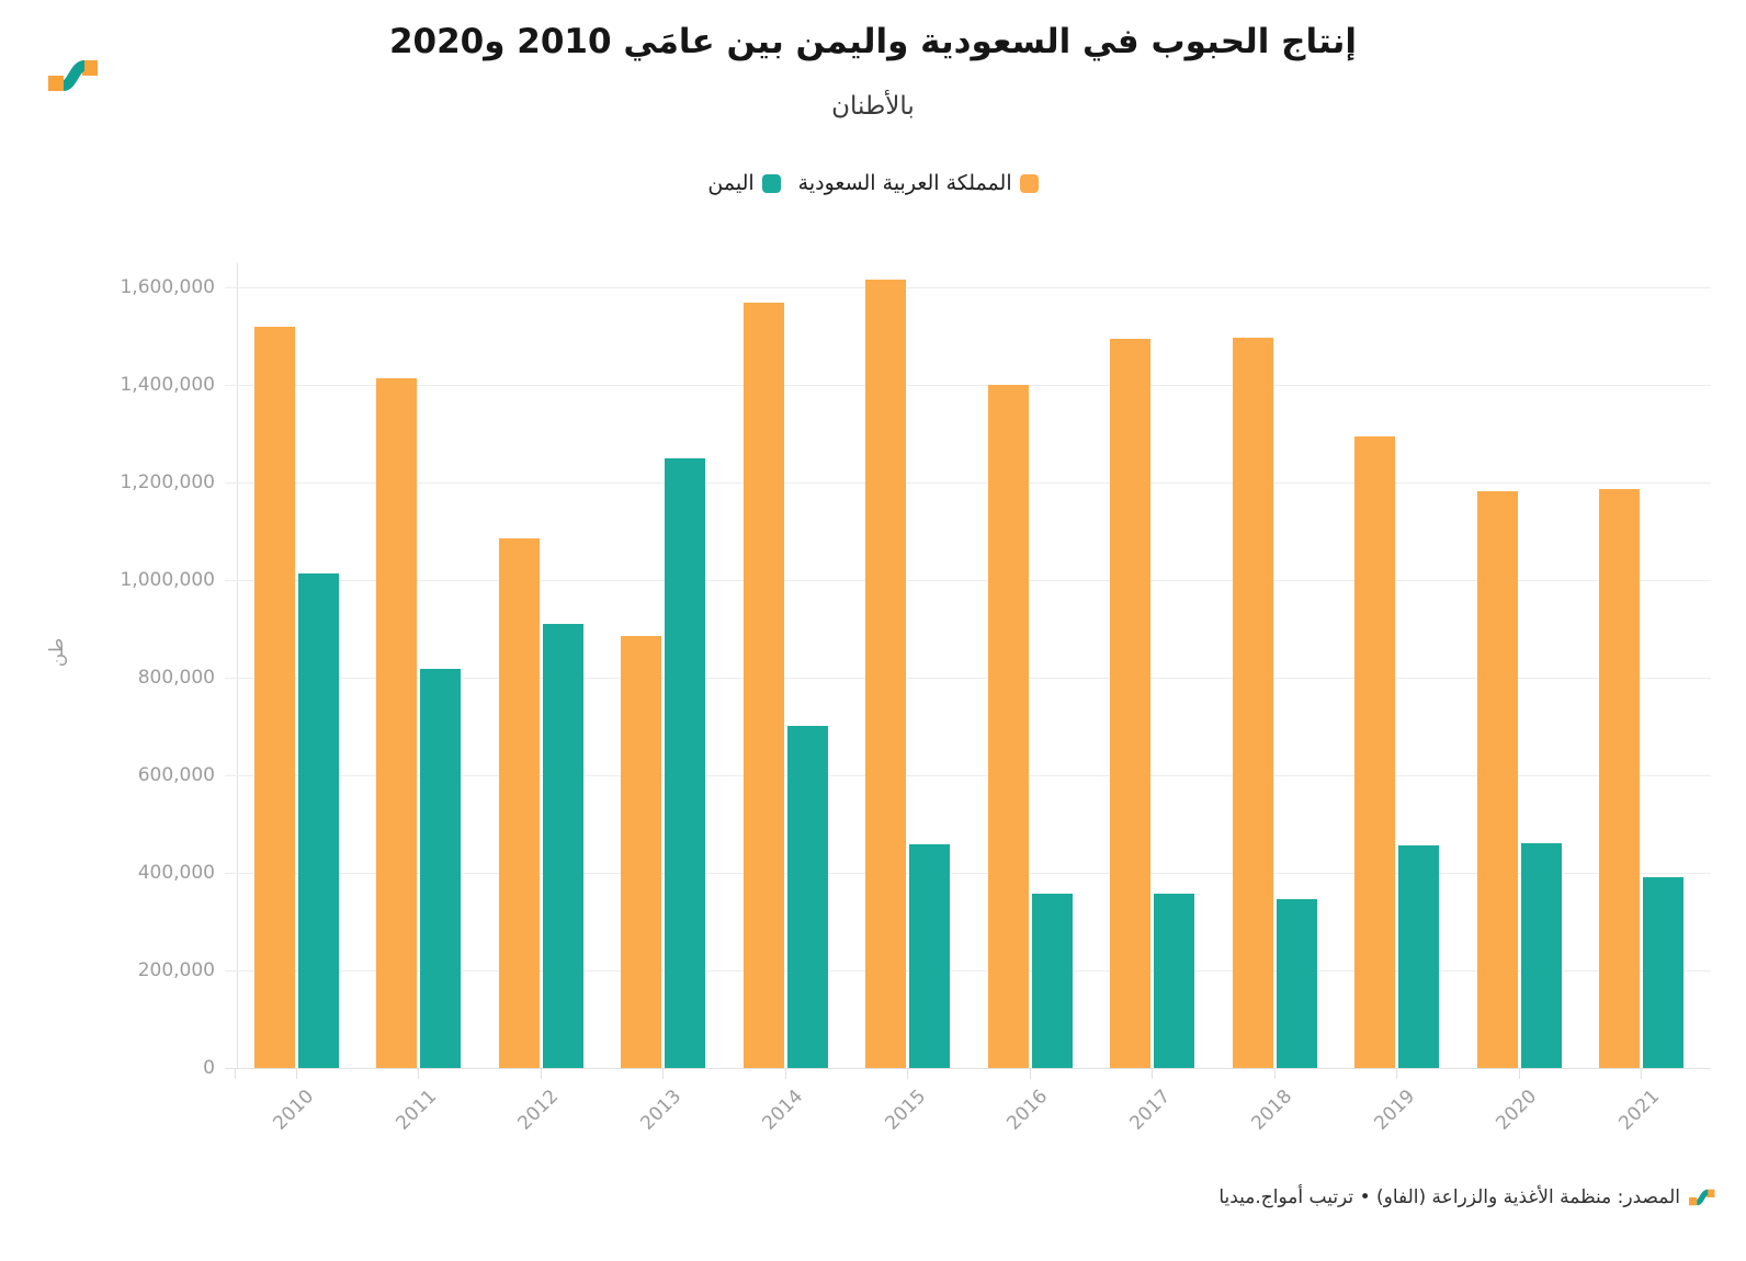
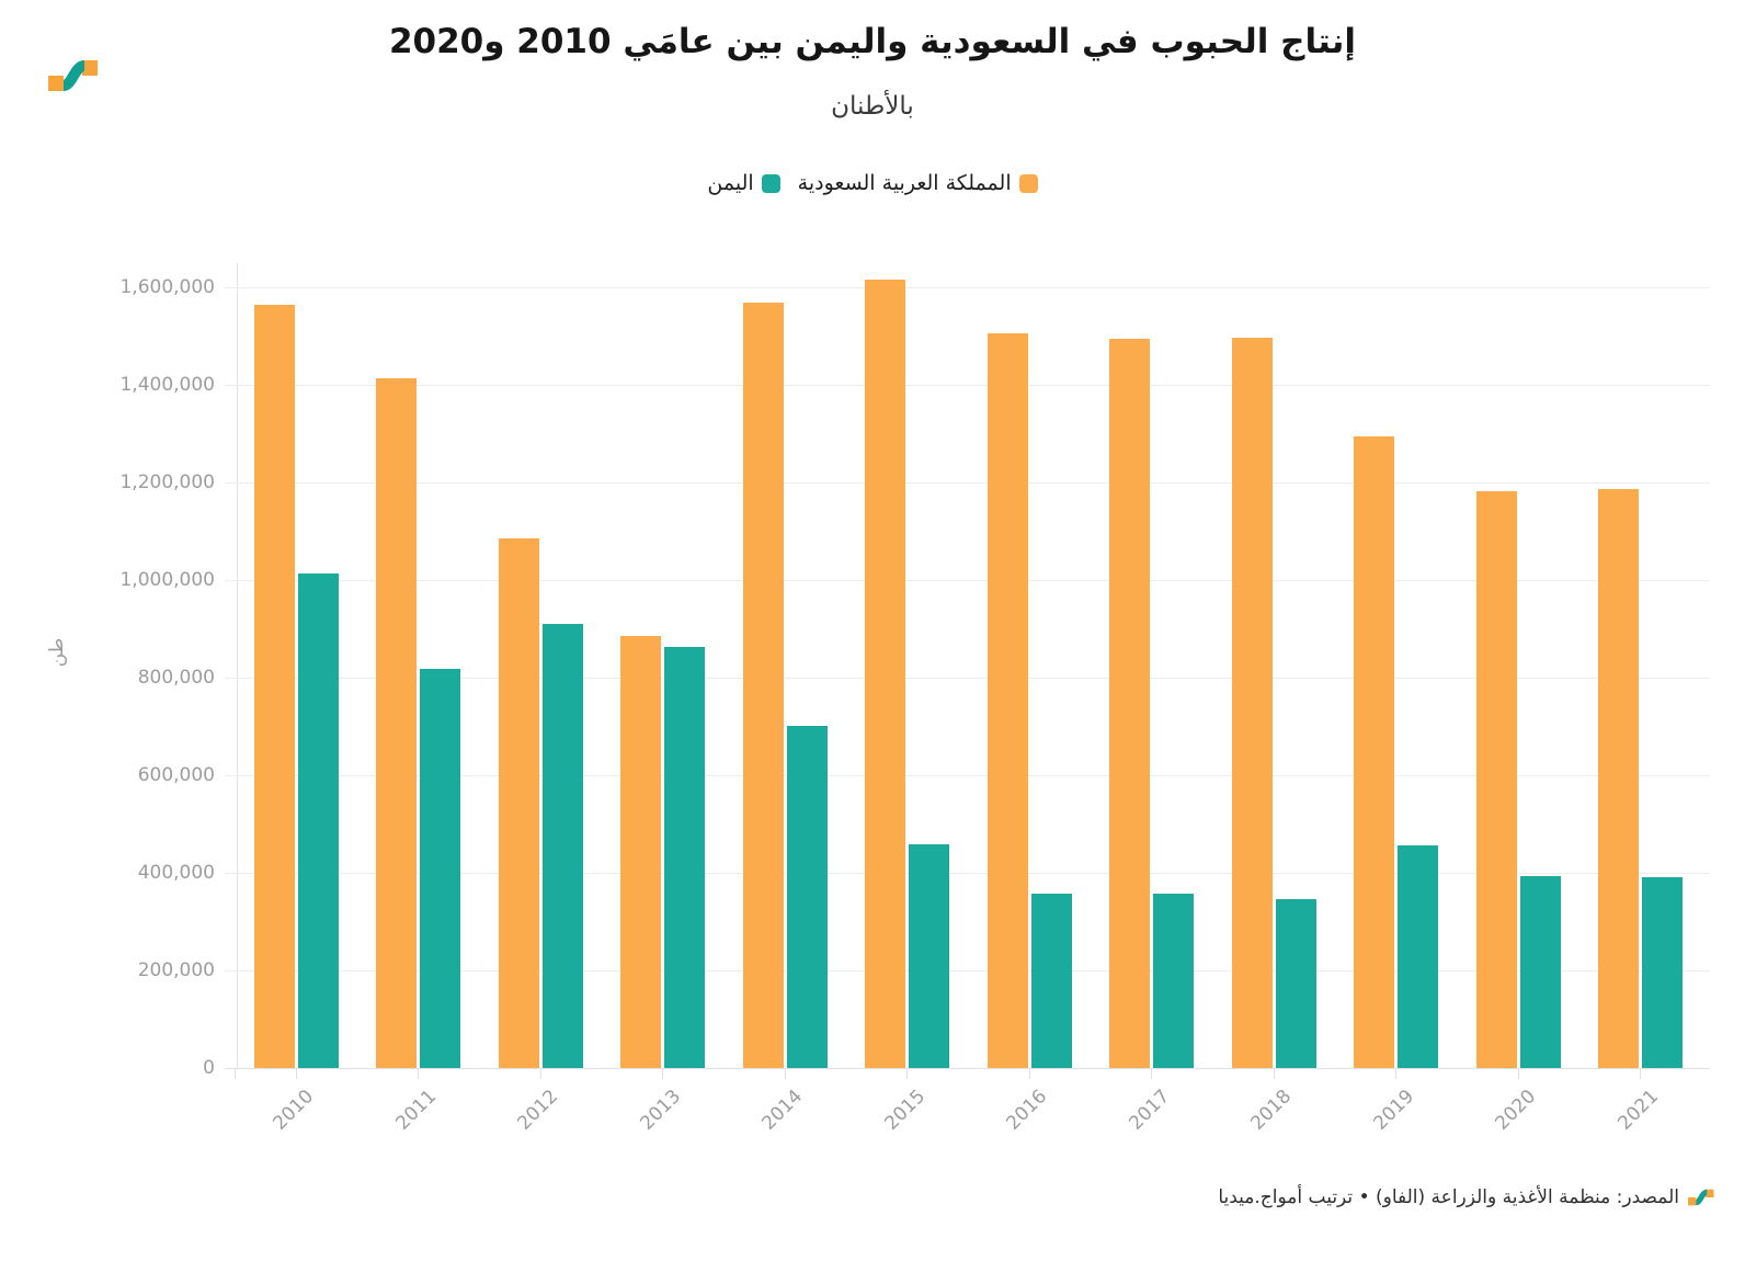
المملكة العربية السعودية/2010: 1520000 -> 1560000
اليمن/2013: 1250000 -> 860000
المملكة العربية السعودية/2016: 1400000 -> 1510000
اليمن/2020: 460000 -> 390000
